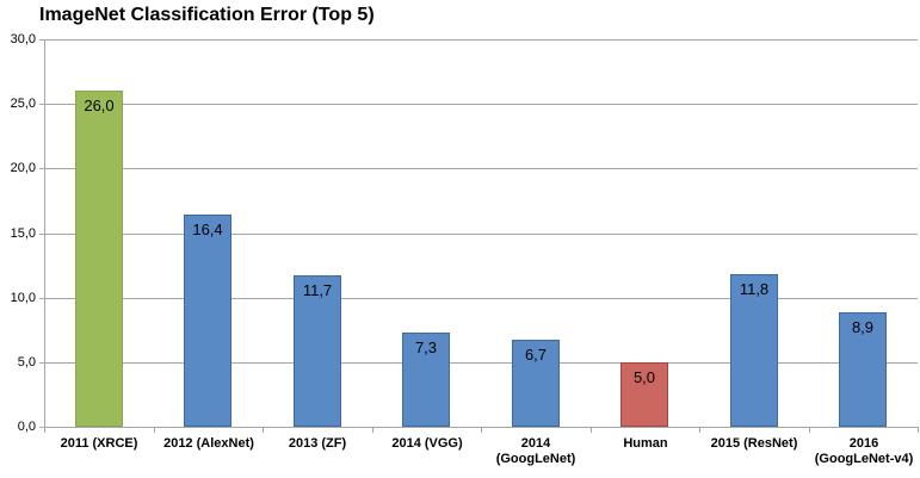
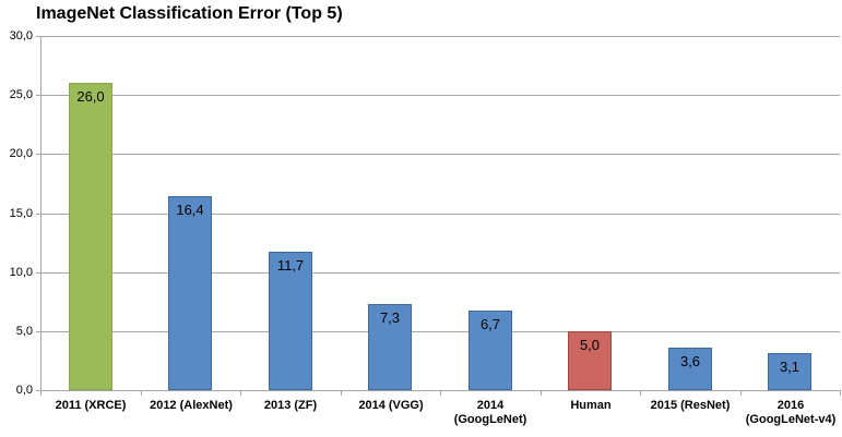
2015 (ResNet): 11,8 -> 3,6
2016 (GoogLeNet-v4): 8,9 -> 3,1
